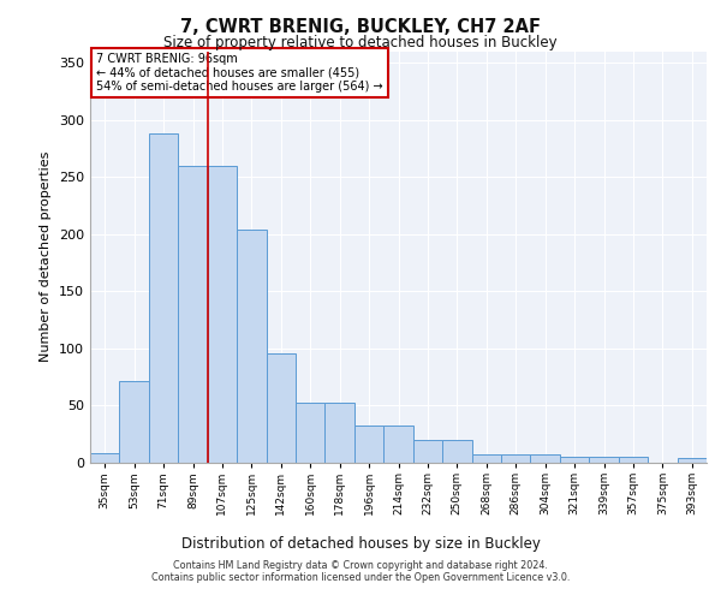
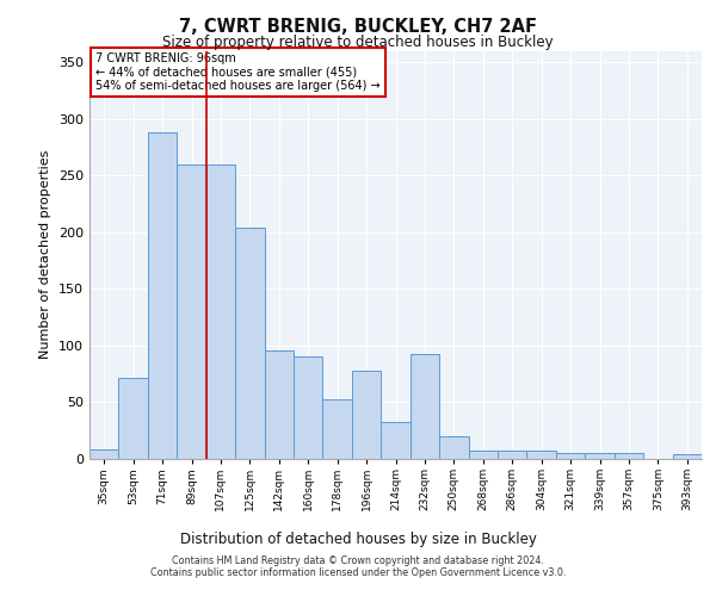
160sqm: 53 -> 90
196sqm: 33 -> 78
232sqm: 20 -> 92
